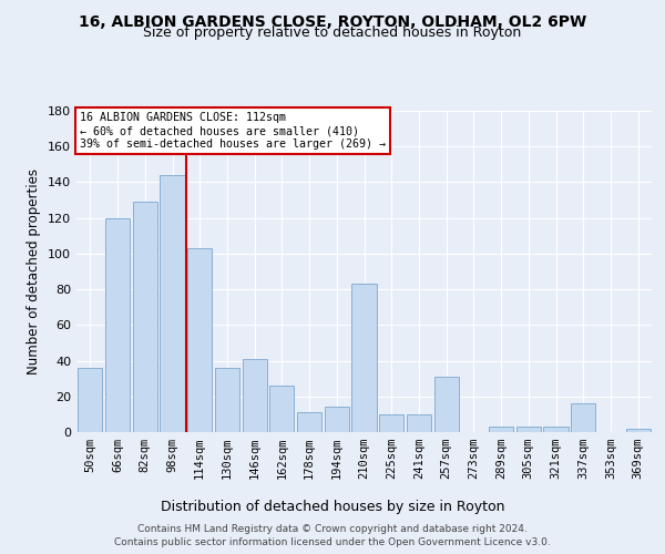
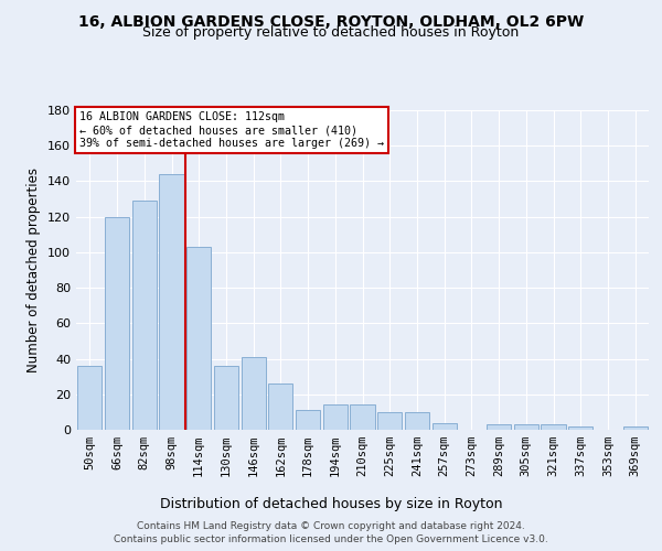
210sqm: 83 -> 14
257sqm: 31 -> 4
337sqm: 16 -> 2
